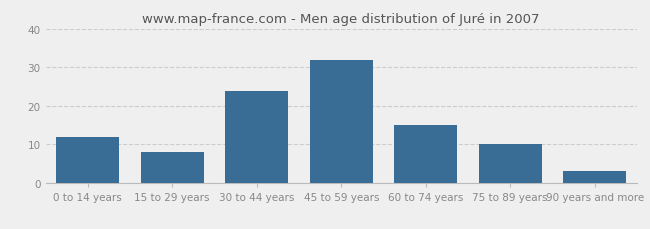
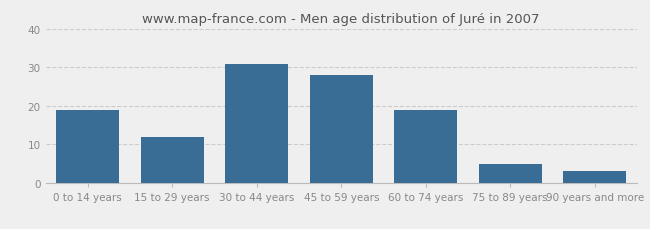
0 to 14 years: 12 -> 19
15 to 29 years: 8 -> 12
30 to 44 years: 24 -> 31
45 to 59 years: 32 -> 28
60 to 74 years: 15 -> 19
75 to 89 years: 10 -> 5
